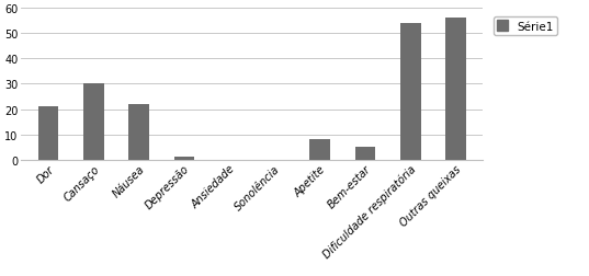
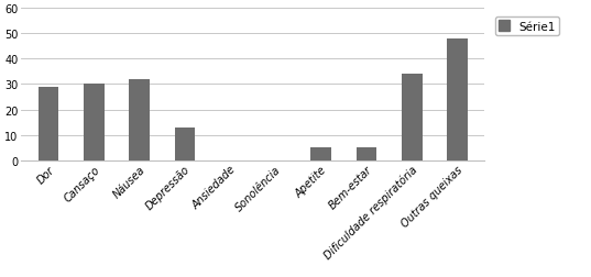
Dor: 21 -> 29
Náusea: 22 -> 32
Depressão: 1 -> 13
Apetite: 8 -> 5
Dificuldade respiratória: 54 -> 34
Outras queixas: 56 -> 48
